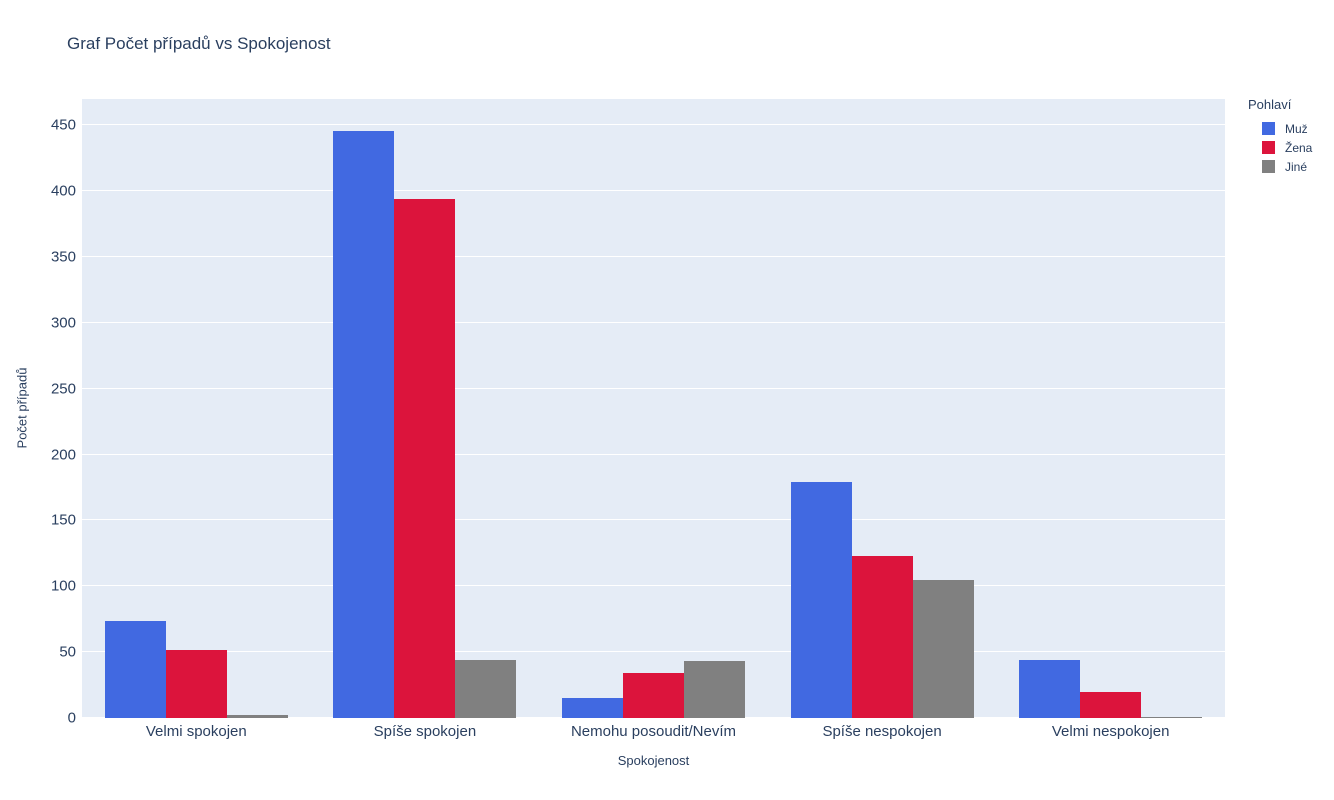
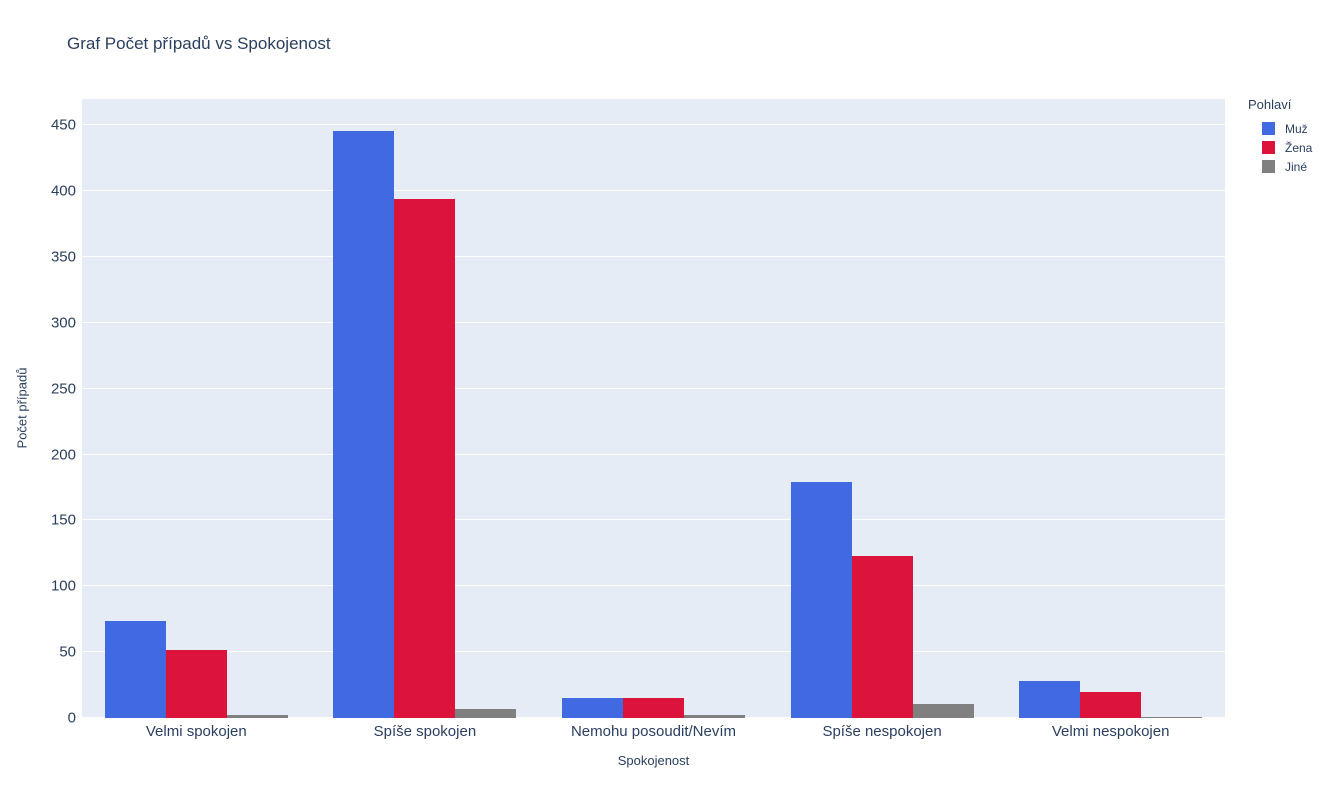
Jiné/Spíše spokojen: 44 -> 7
Žena/Nemohu posoudit/Nevím: 34 -> 15
Jiné/Nemohu posoudit/Nevím: 43 -> 2
Jiné/Spíše nespokojen: 105 -> 11
Muž/Velmi nespokojen: 44 -> 28
